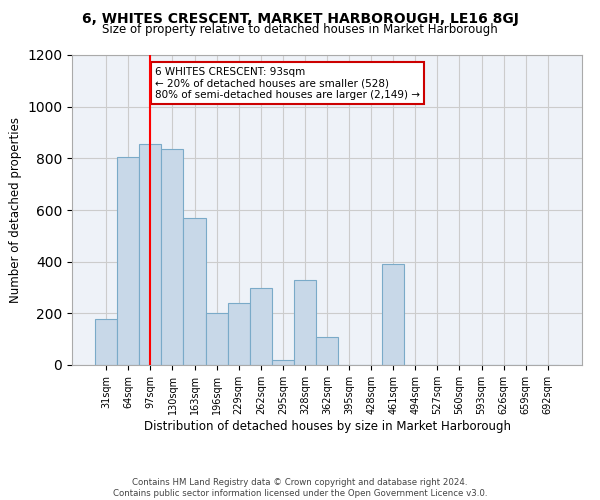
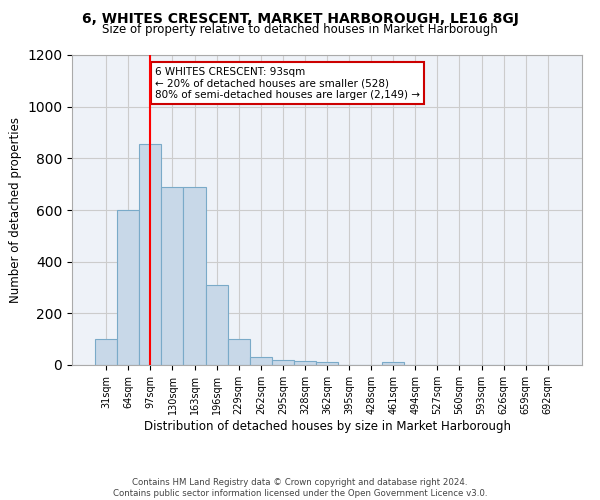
31sqm: 180 -> 100
64sqm: 805 -> 600
130sqm: 835 -> 690
163sqm: 570 -> 690
196sqm: 200 -> 310
229sqm: 240 -> 100
262sqm: 300 -> 30
328sqm: 330 -> 15
362sqm: 110 -> 10
461sqm: 390 -> 10
